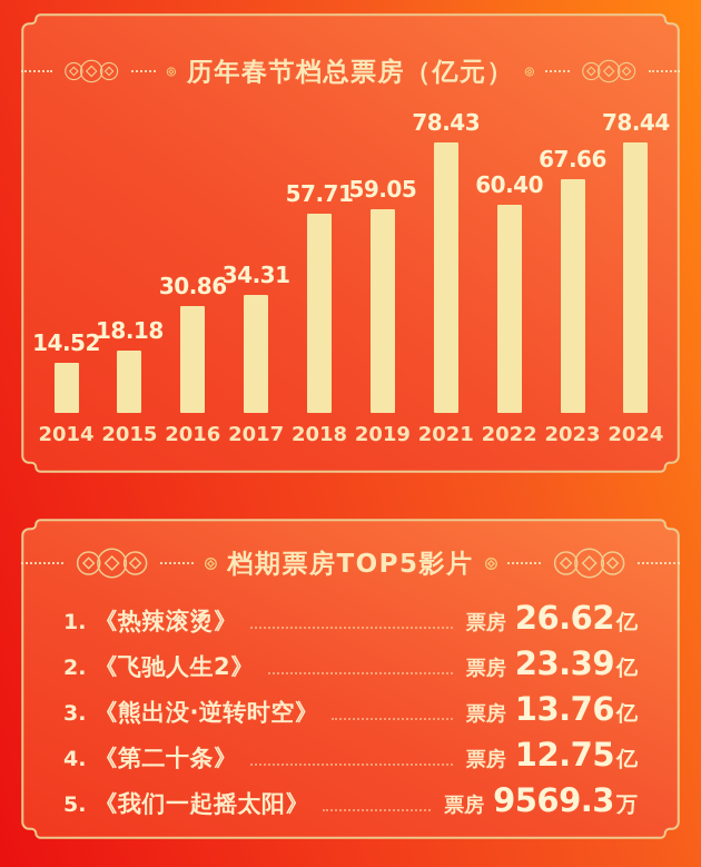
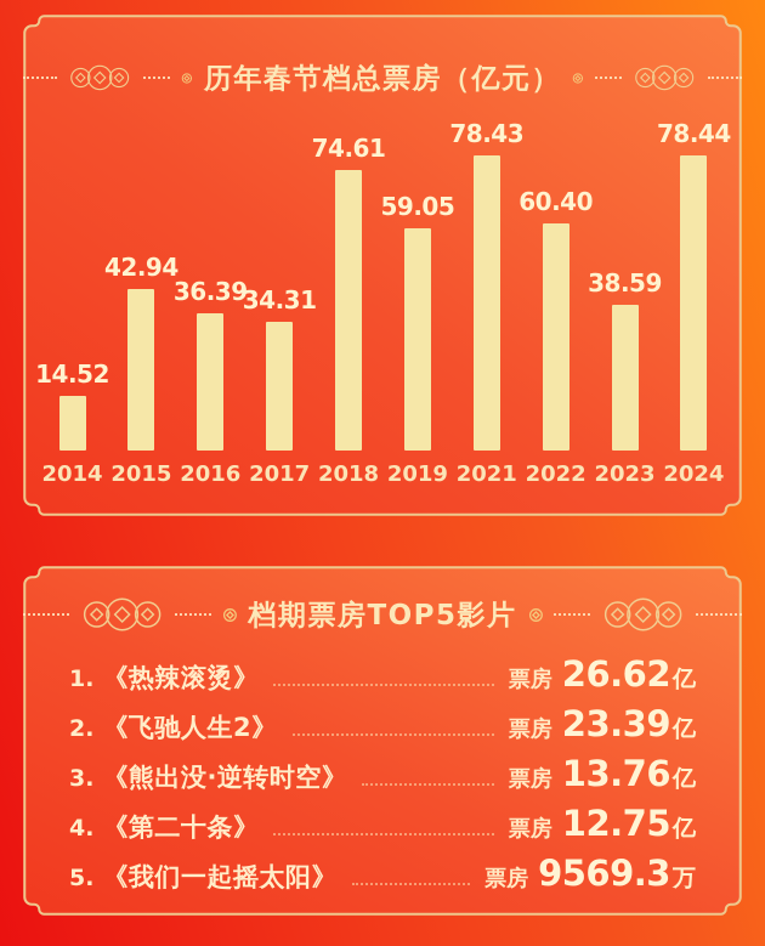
2015: 18.18 -> 42.94
2016: 30.86 -> 36.39
2018: 57.71 -> 74.61
2023: 67.66 -> 38.59
